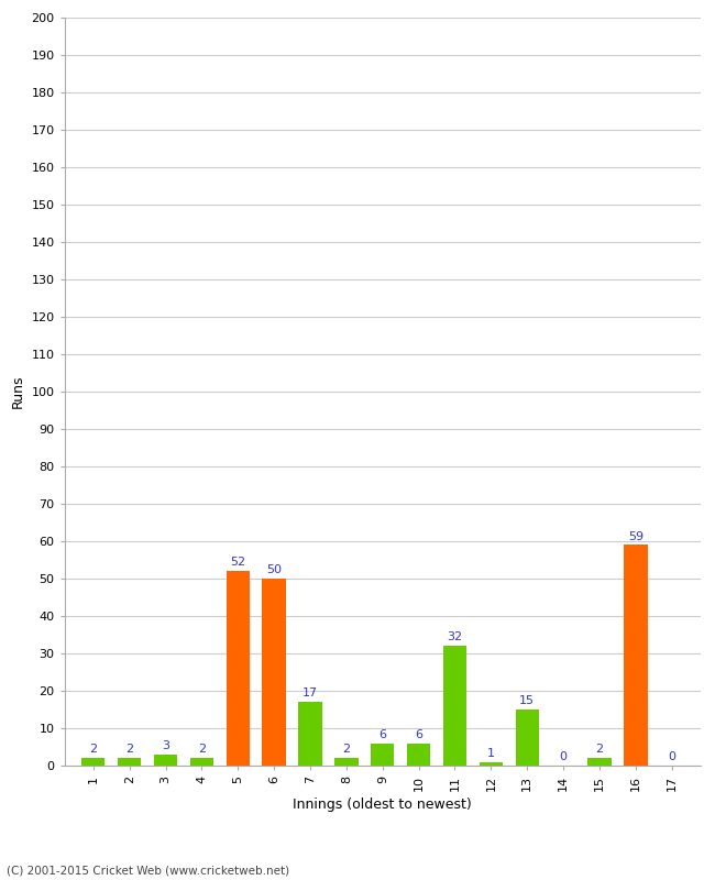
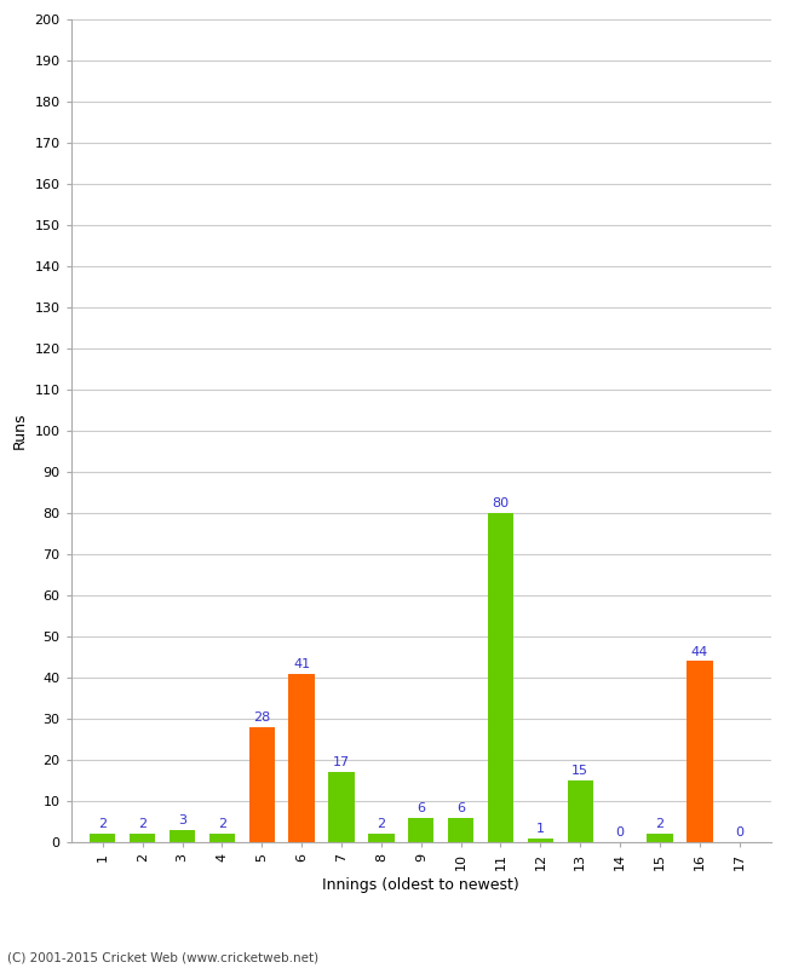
5: 52 -> 28
6: 50 -> 41
11: 32 -> 80
16: 59 -> 44
